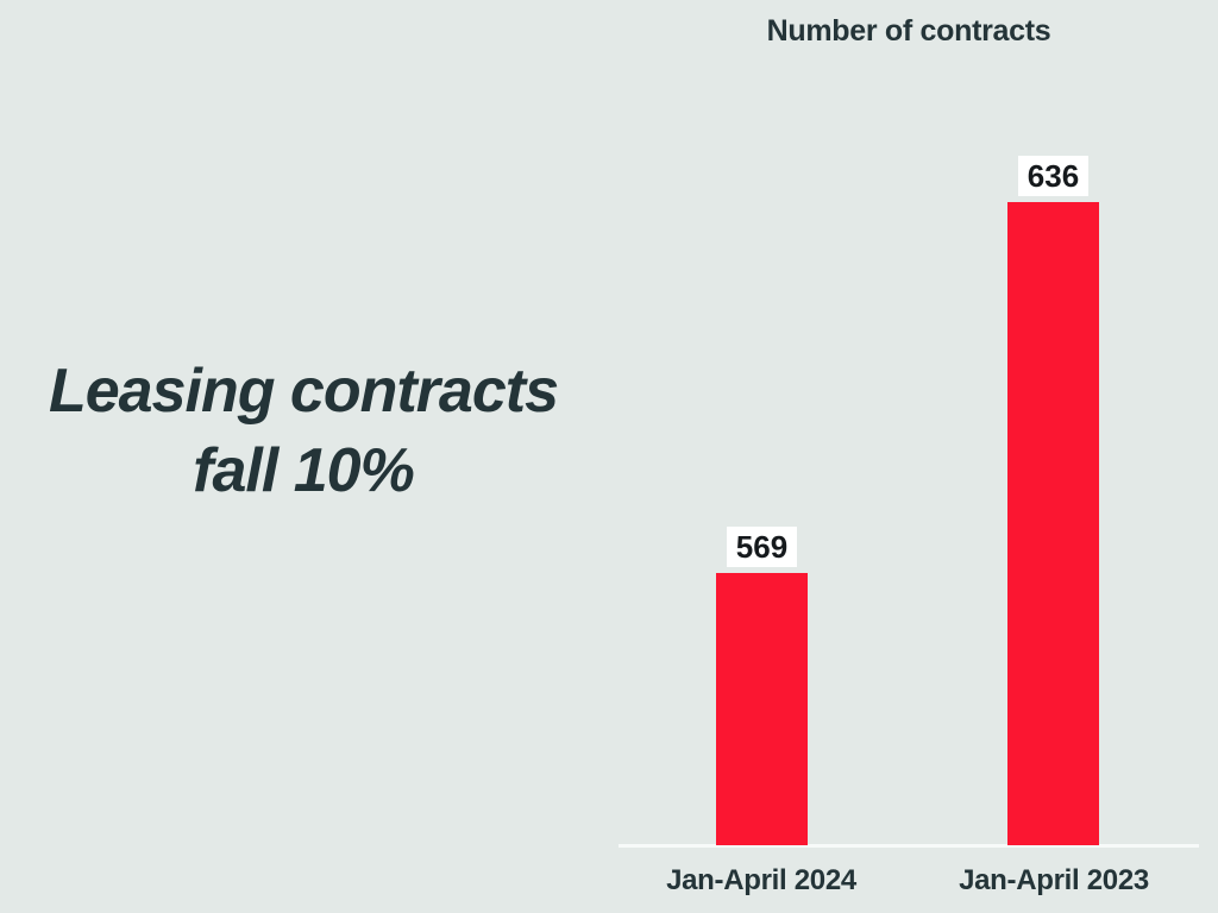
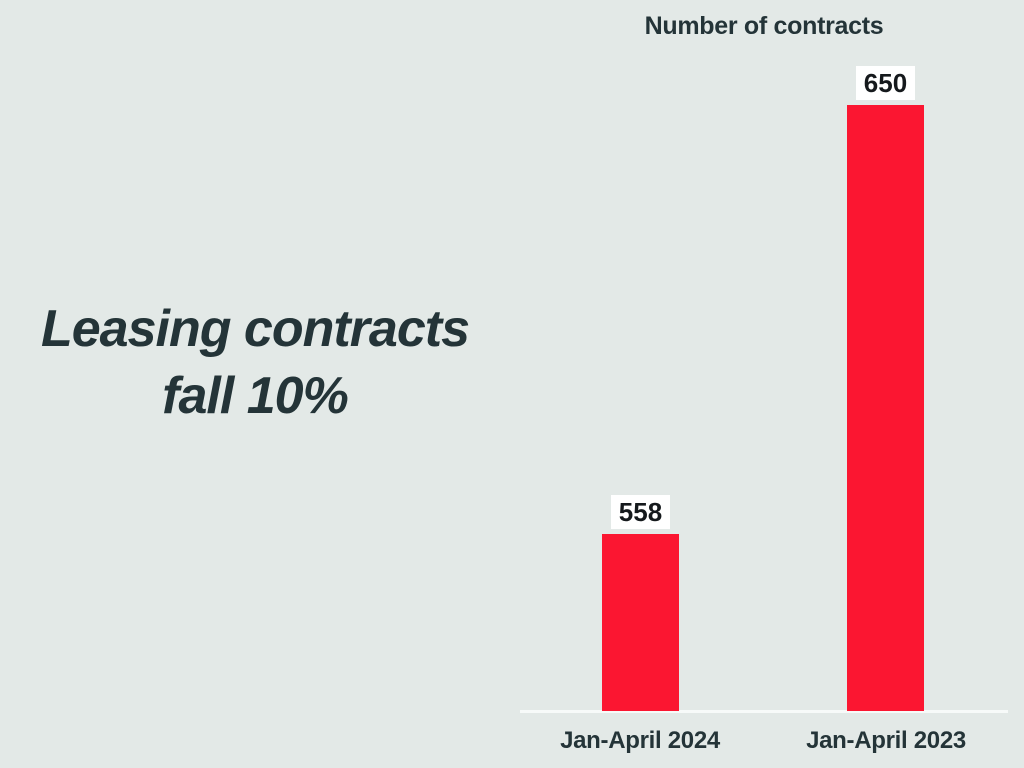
Jan-April 2024: 569 -> 558
Jan-April 2023: 636 -> 650
